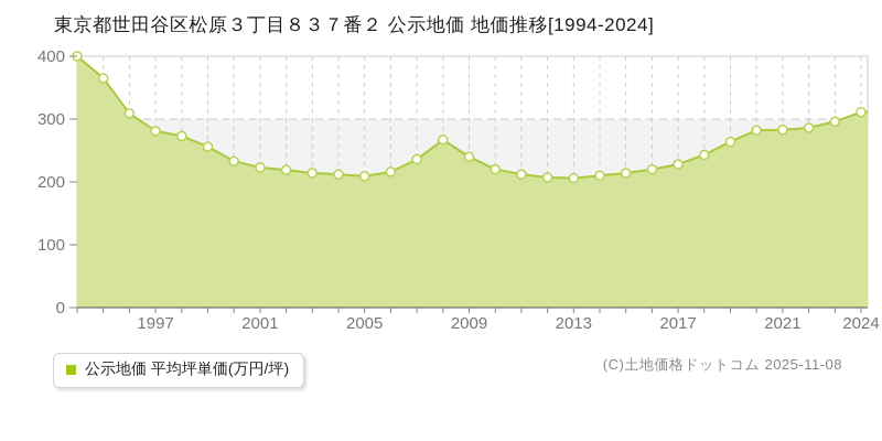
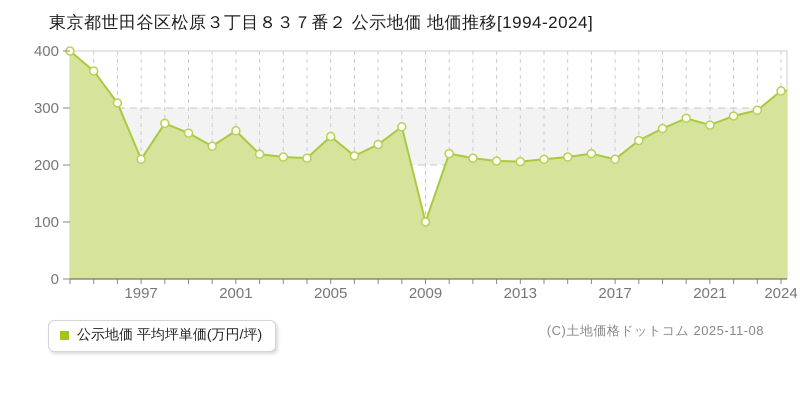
1997: 280 -> 210
2001: 220 -> 260
2005: 210 -> 250
2009: 240 -> 100
2017: 230 -> 210
2021: 280 -> 270
2024: 310 -> 330
